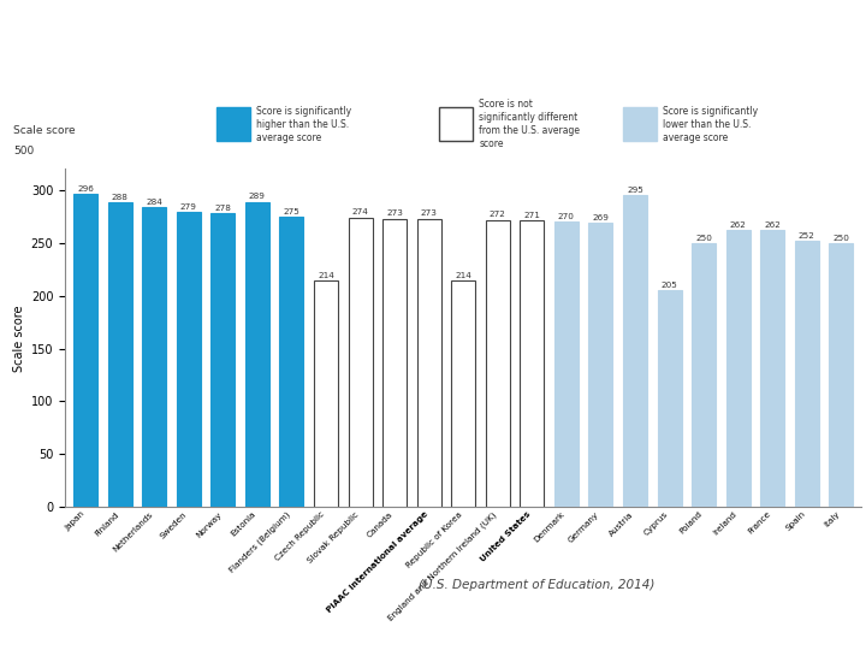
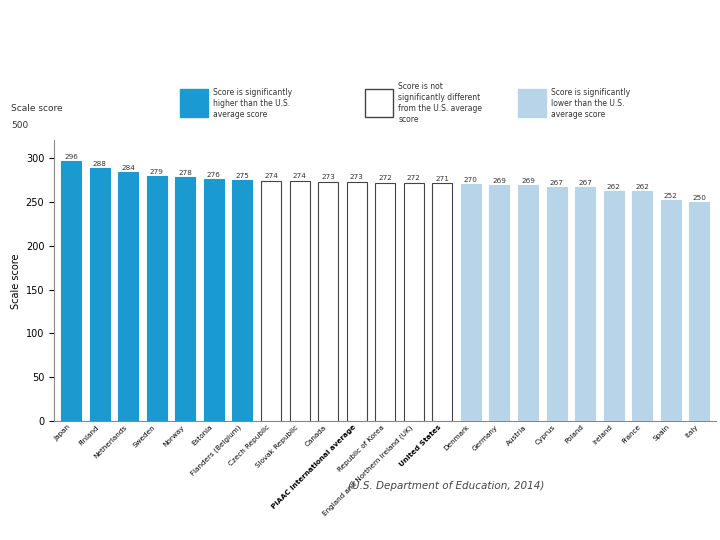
Estonia: 289 -> 276
Czech Republic: 214 -> 274
Republic of Korea: 214 -> 272
Austria: 295 -> 269
Cyprus: 205 -> 267
Poland: 250 -> 267
